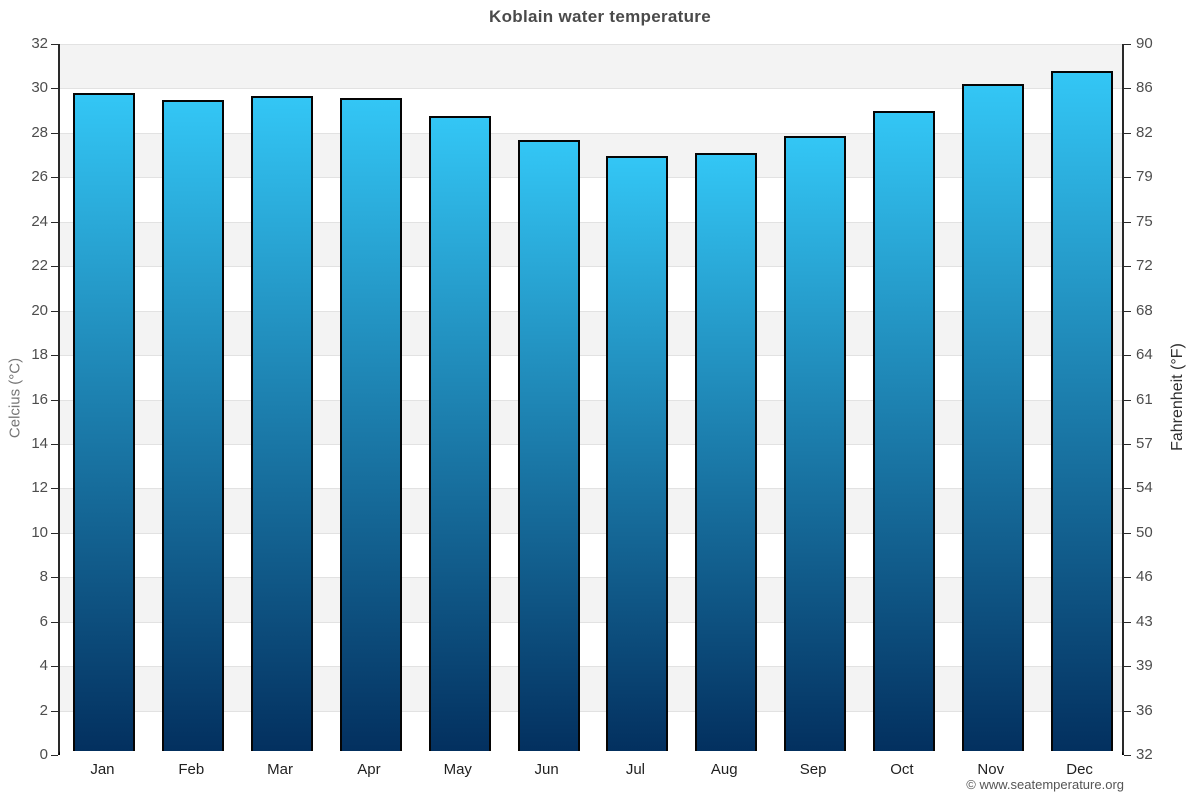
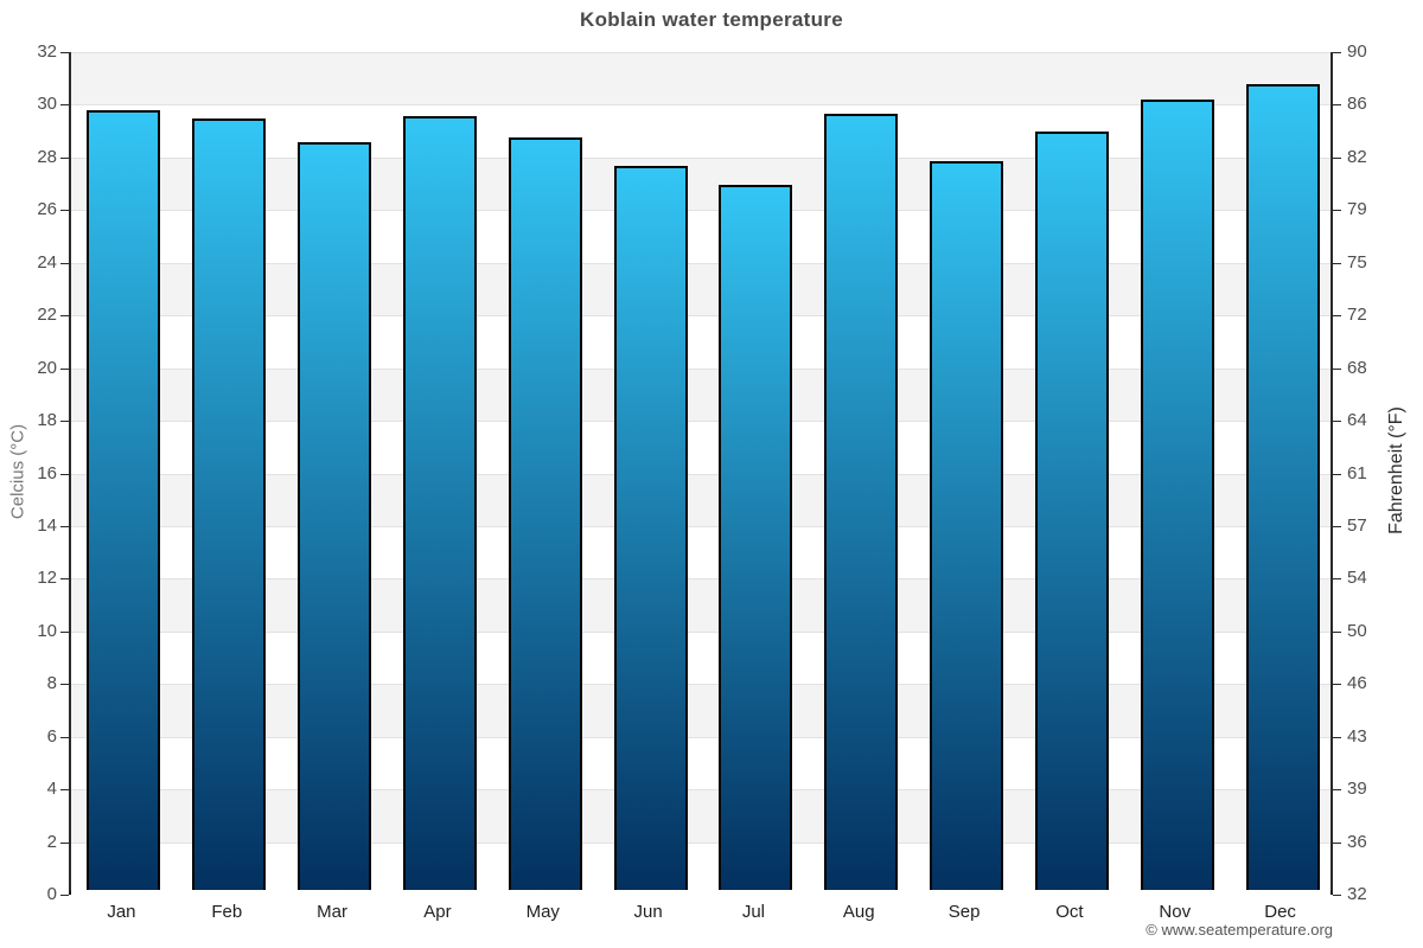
Mar: 29.5 -> 28.4
Aug: 26.9 -> 29.5
